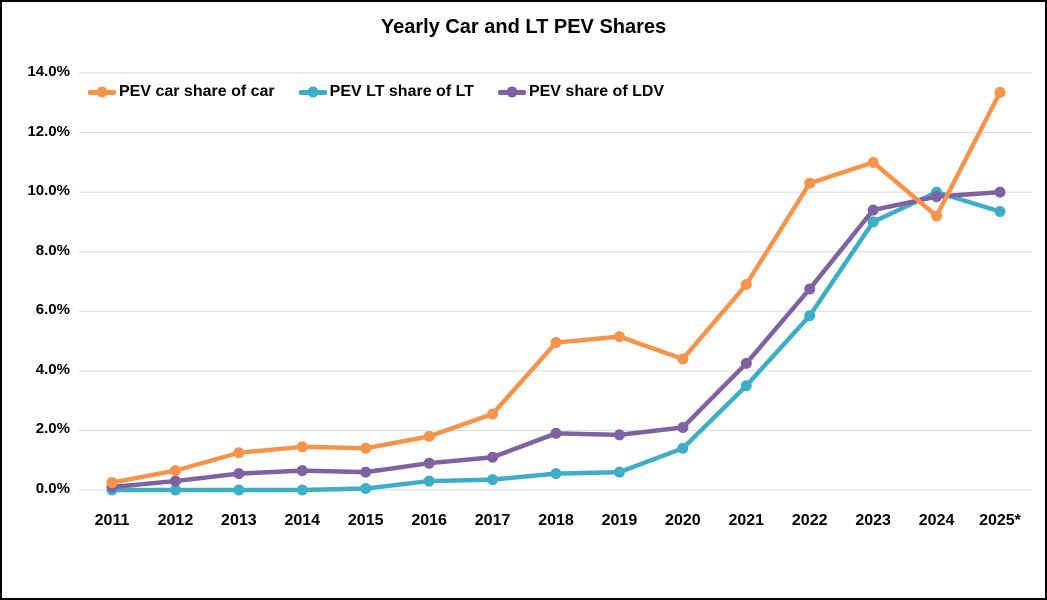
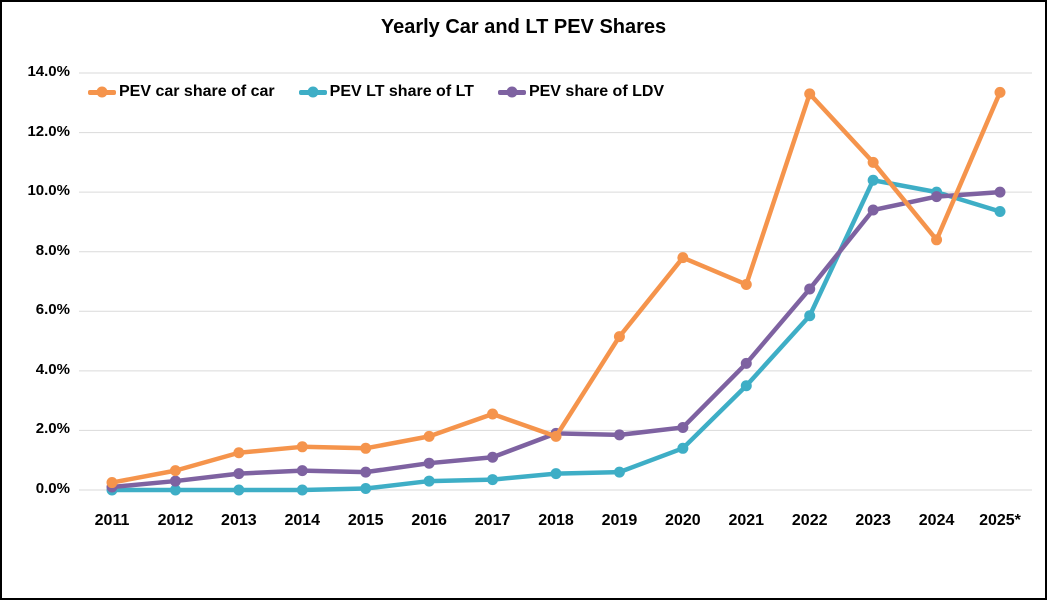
PEV car share of car/2018: 5.0% -> 1.8%
PEV car share of car/2020: 4.4% -> 7.8%
PEV car share of car/2022: 10.3% -> 13.3%
PEV LT share of LT/2023: 9.0% -> 10.4%
PEV car share of car/2024: 9.2% -> 8.4%
